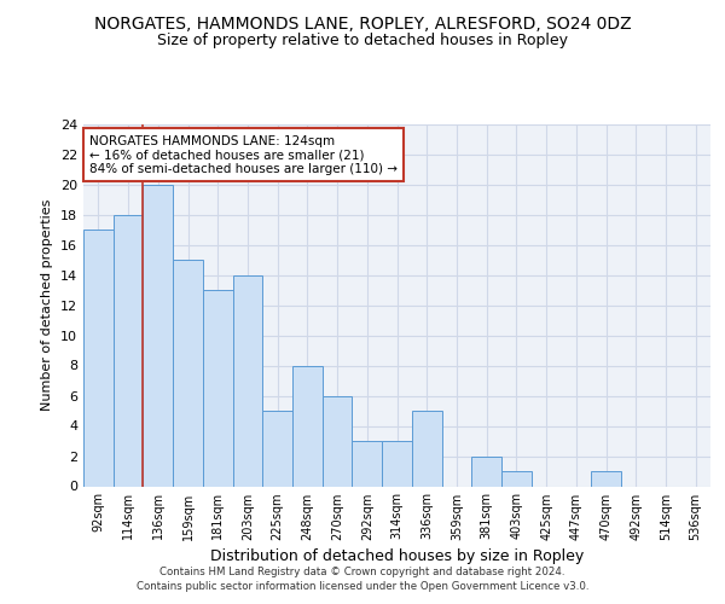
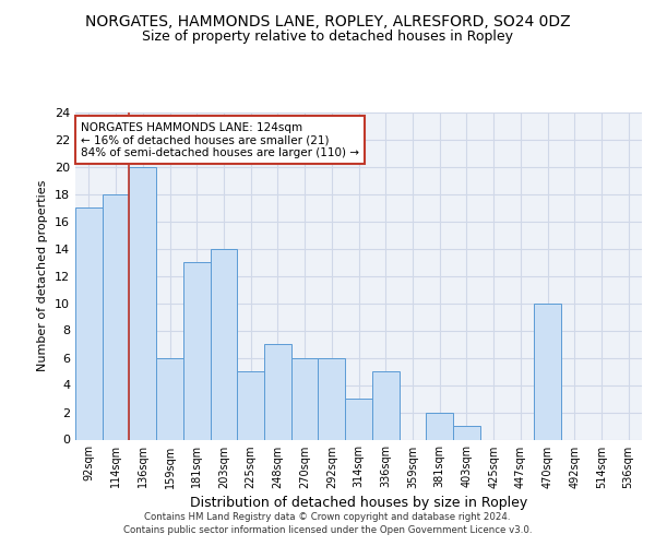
159sqm: 15 -> 6
248sqm: 8 -> 7
292sqm: 3 -> 6
470sqm: 1 -> 10
